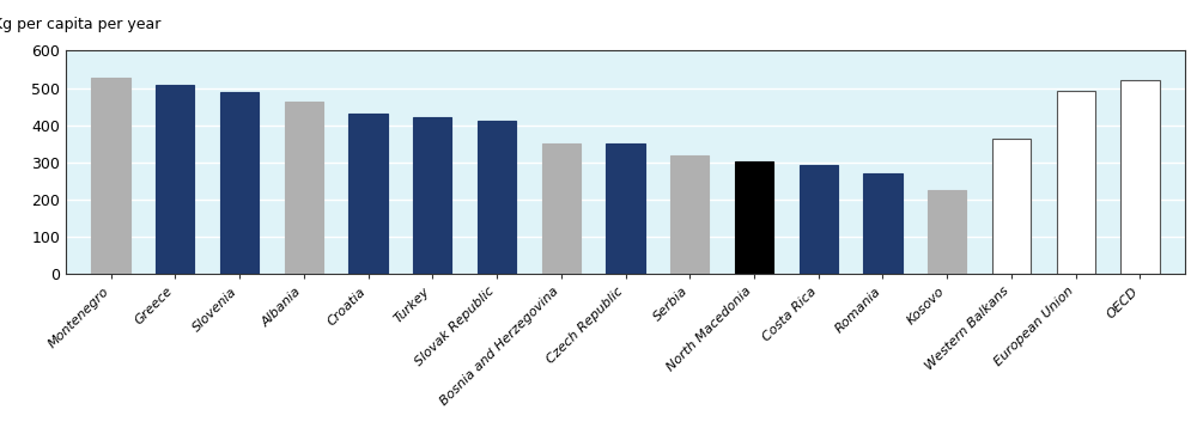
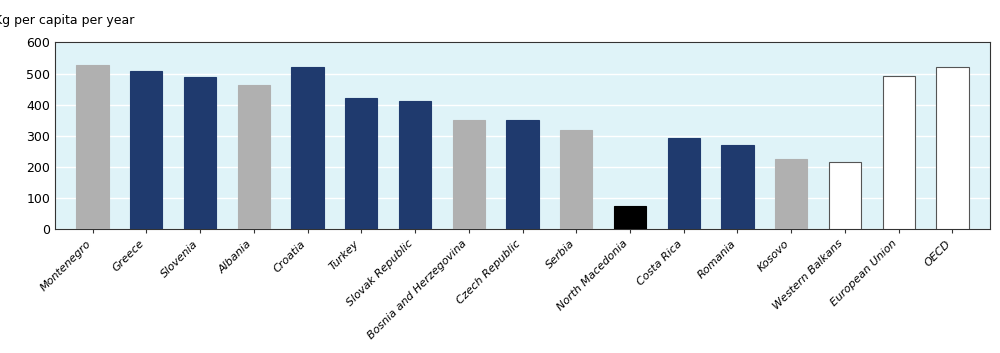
Croatia: 431 -> 520
North Macedonia: 303 -> 75
Western Balkans: 363 -> 215
